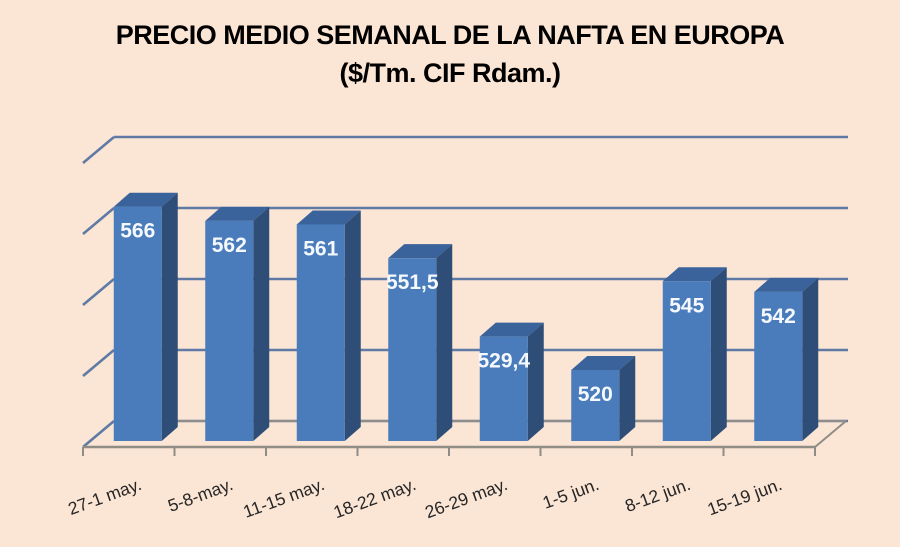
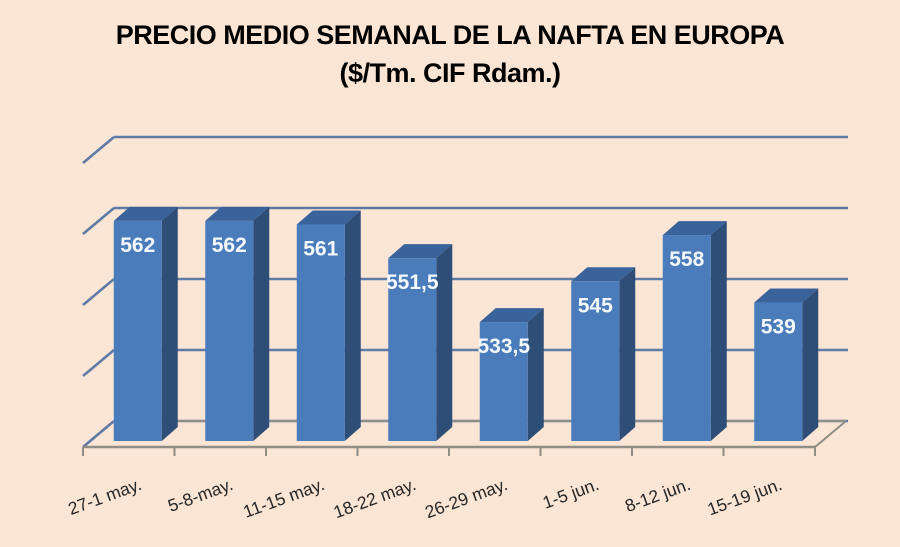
27-1 may.: 566 -> 562
26-29 may.: 529,4 -> 533,5
1-5 jun.: 520 -> 545
8-12 jun.: 545 -> 558
15-19 jun.: 542 -> 539
